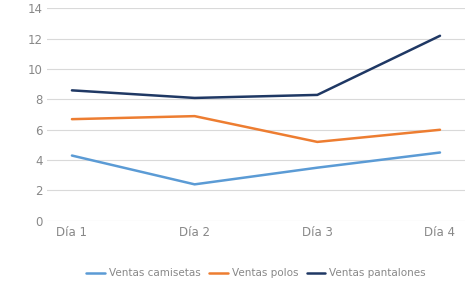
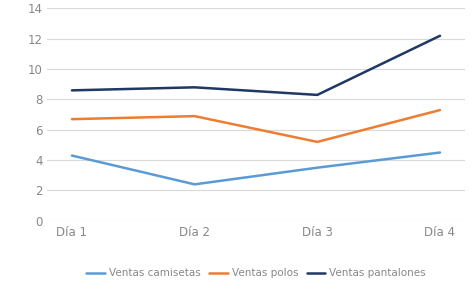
Ventas pantalones/Día 2: 8.1 -> 8.8
Ventas polos/Día 4: 6.0 -> 7.3
